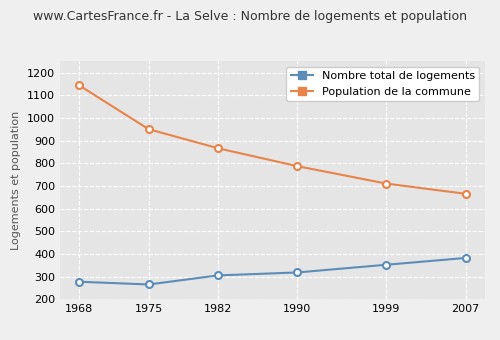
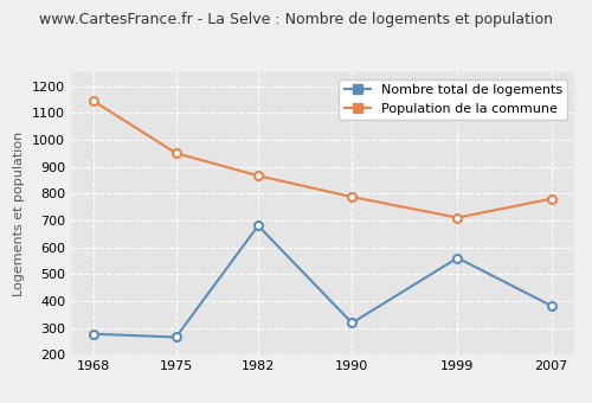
Nombre total de logements/1982: 305 -> 680
Nombre total de logements/1999: 352 -> 560
Population de la commune/2007: 665 -> 780
